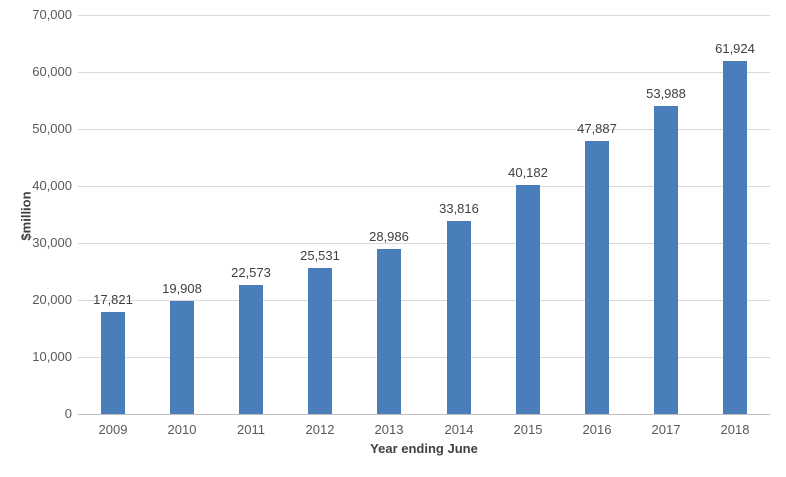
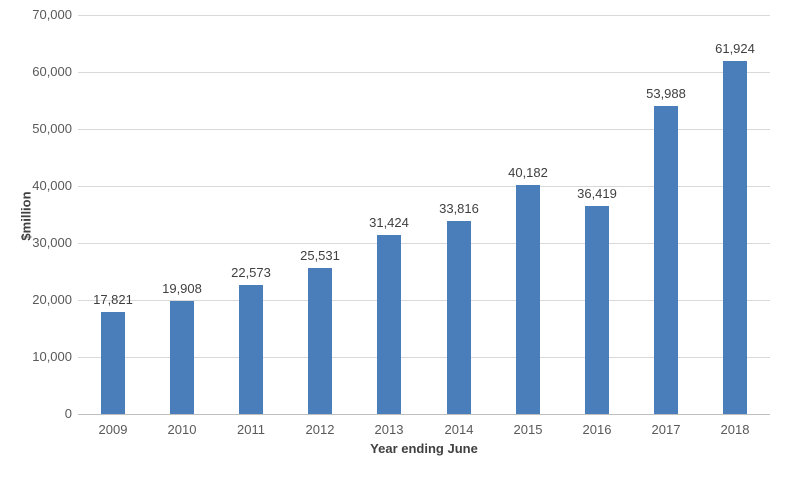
2013: 28,986 -> 31,424
2016: 47,887 -> 36,419
